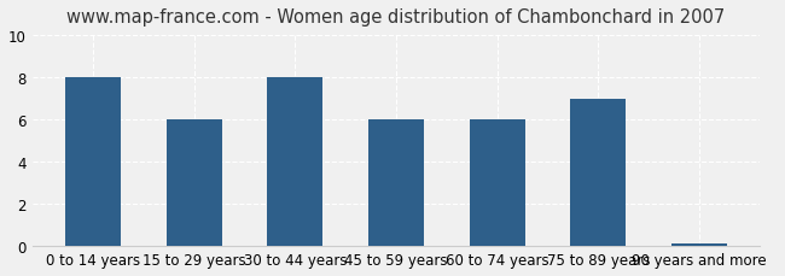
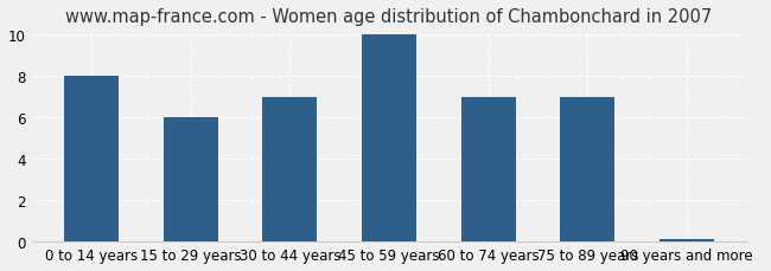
30 to 44 years: 8.0 -> 7.0
45 to 59 years: 6.0 -> 10.0
60 to 74 years: 6.0 -> 7.0
